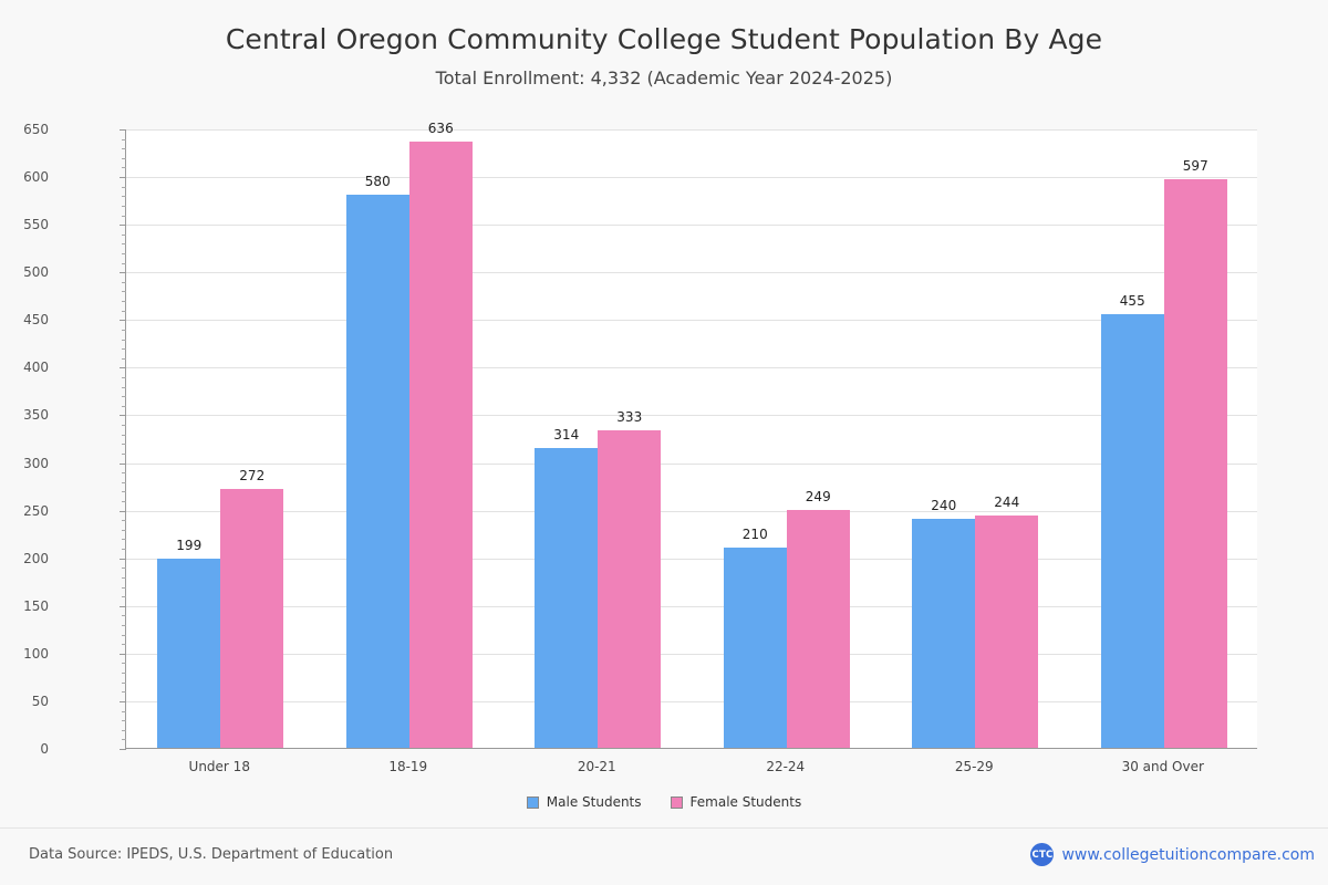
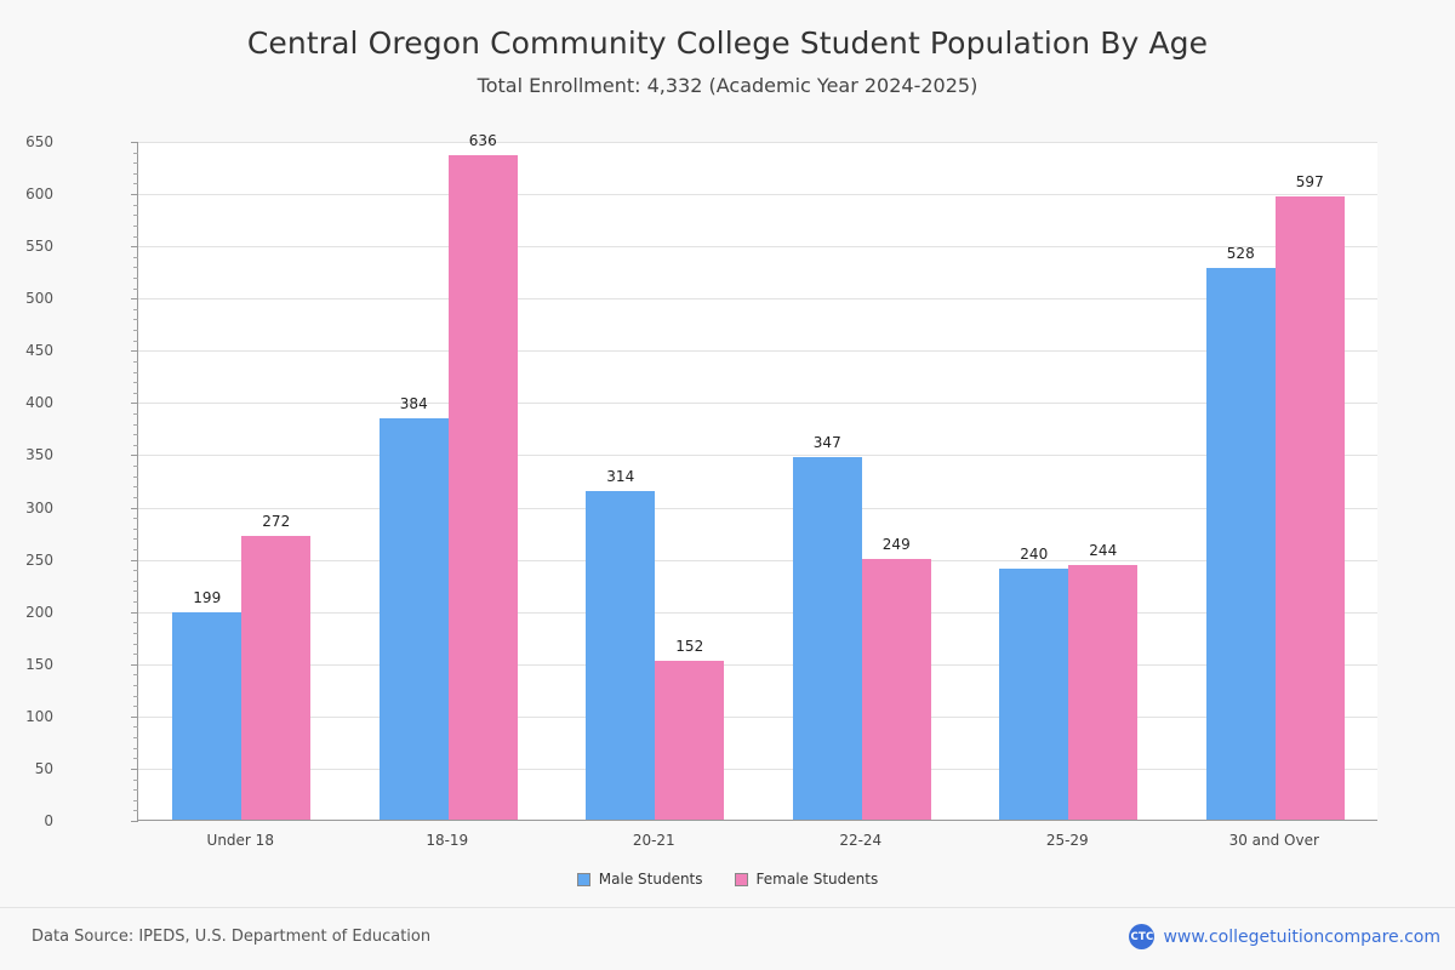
Male Students/18-19: 580 -> 384
Female Students/20-21: 333 -> 152
Male Students/22-24: 210 -> 347
Male Students/30 and Over: 455 -> 528
